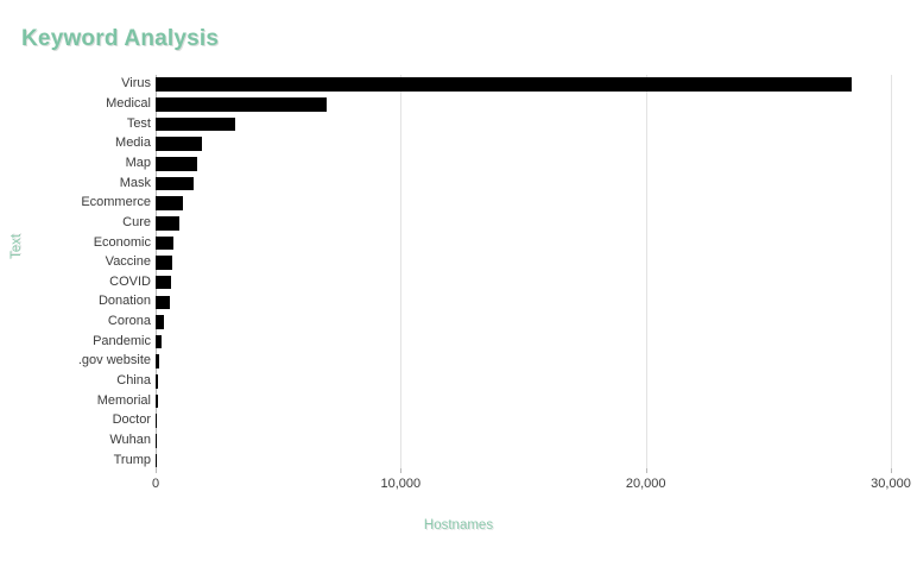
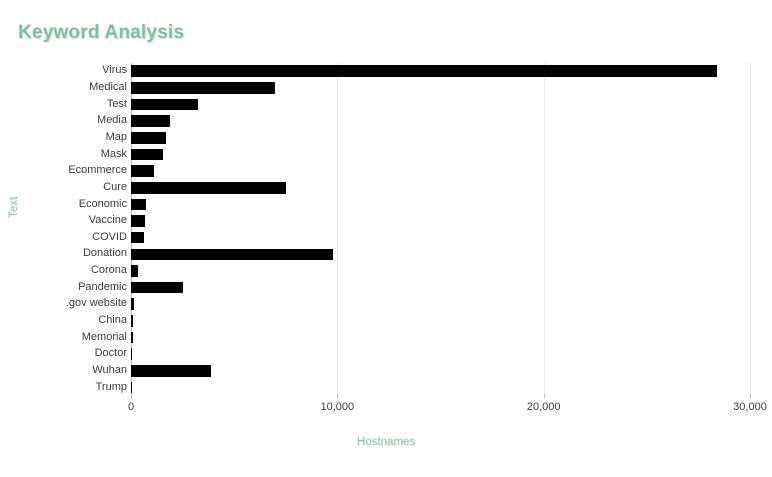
Cure: 1000 -> 7500
Donation: 600 -> 9800
Pandemic: 200 -> 2500
Wuhan: 100 -> 3900
